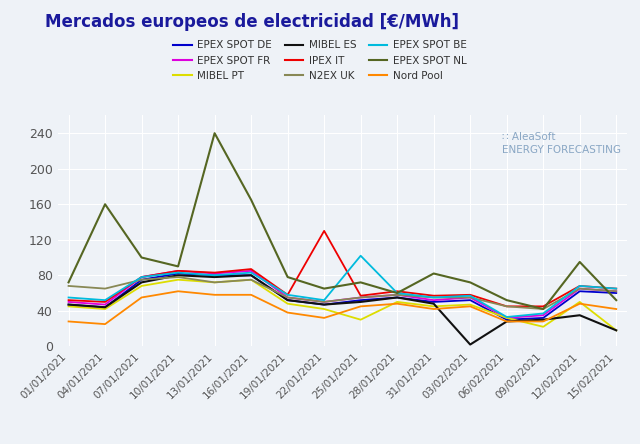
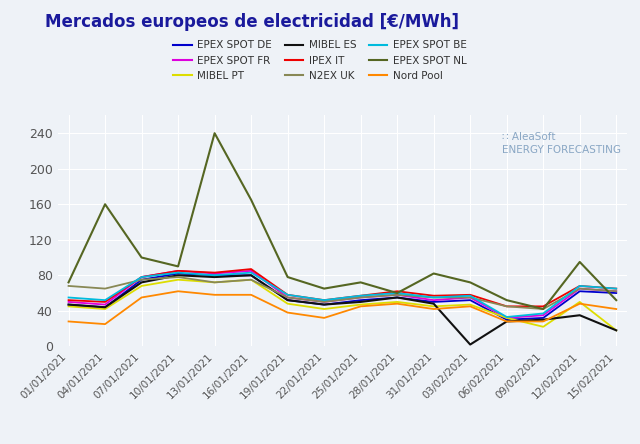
IPEX IT/22/01/2021: 130 -> 52
MIBEL PT/25/01/2021: 30 -> 47
EPEX SPOT BE/25/01/2021: 102 -> 57
